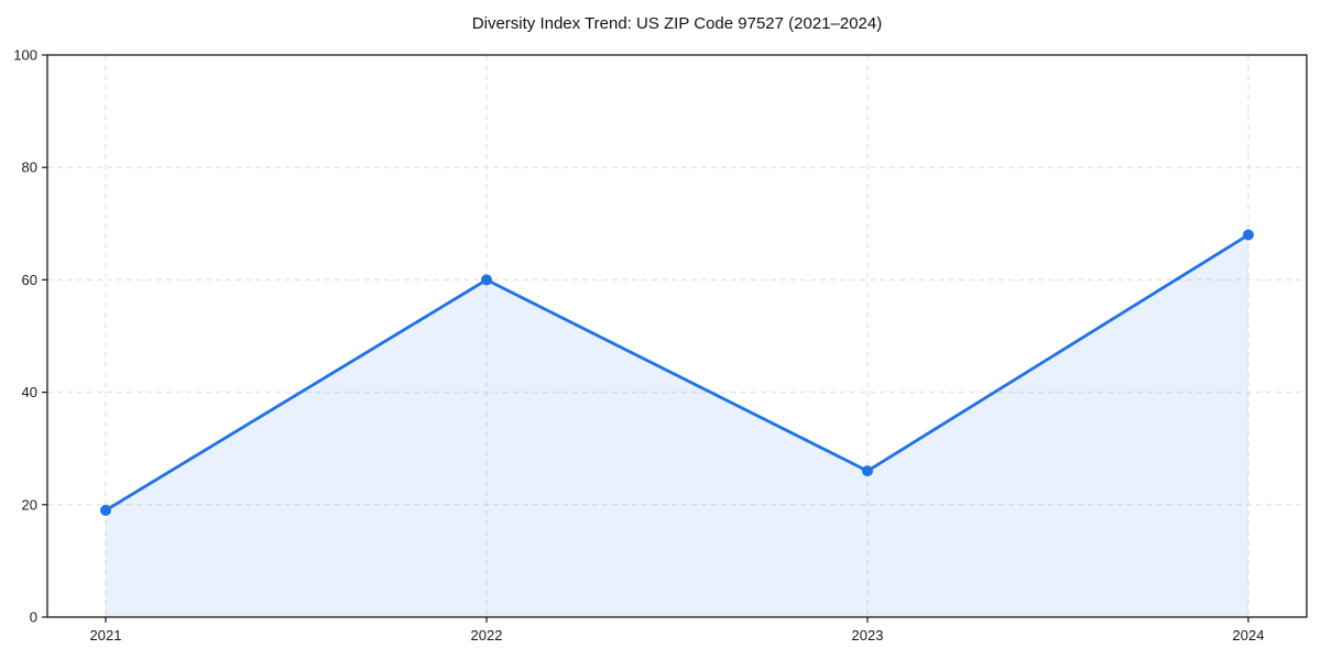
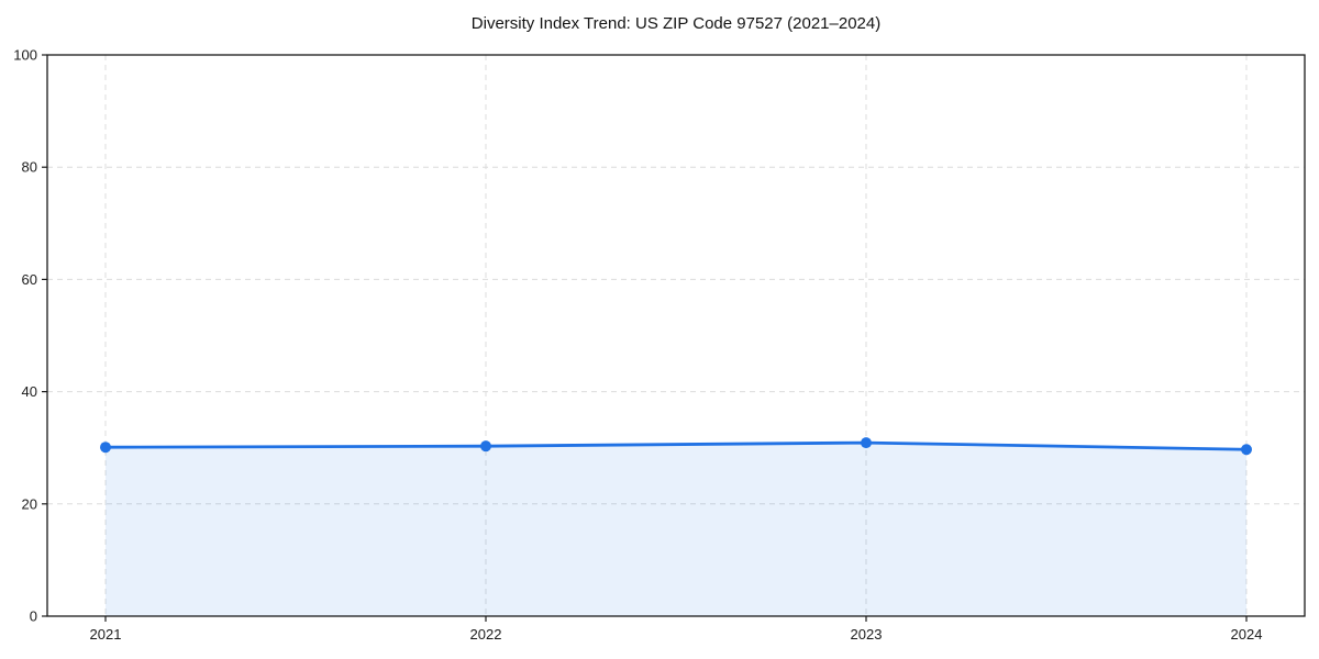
2021: 19 -> 30
2022: 60 -> 30
2023: 26 -> 31
2024: 68 -> 30
